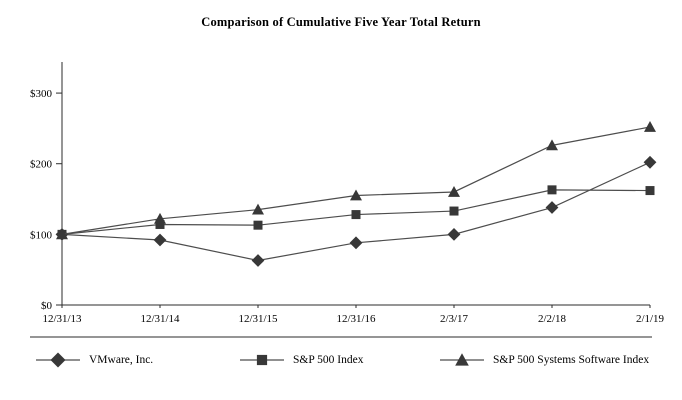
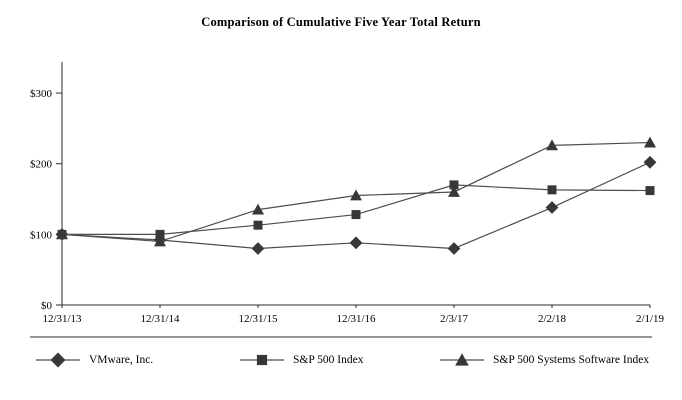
S&P 500 Index/12/31/14: $110 -> $100
S&P 500 Systems Software Index/12/31/14: $120 -> $90
VMware, Inc./12/31/15: $60 -> $80
VMware, Inc./2/3/17: $100 -> $80
S&P 500 Index/2/3/17: $130 -> $170
S&P 500 Systems Software Index/2/1/19: $250 -> $230
